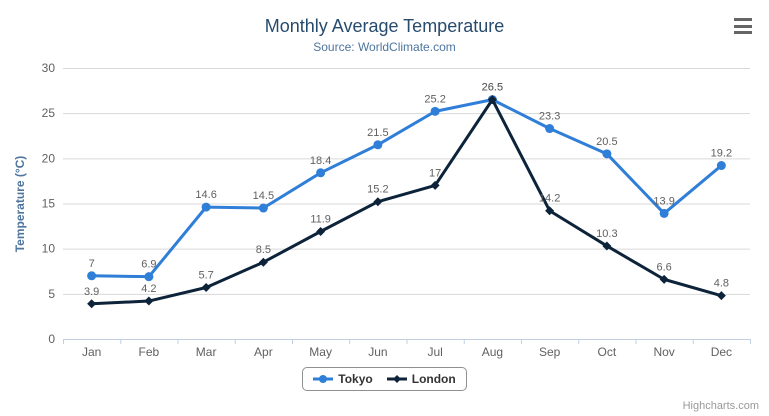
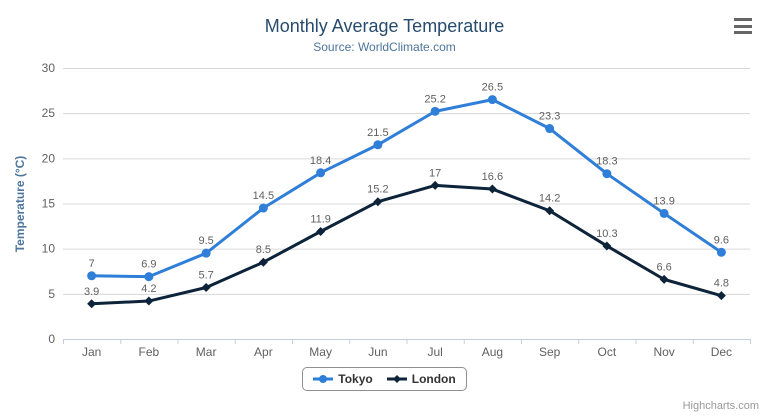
Tokyo/Mar: 14.6 -> 9.5
London/Aug: 26.5 -> 16.6
Tokyo/Oct: 20.5 -> 18.3
Tokyo/Dec: 19.2 -> 9.6
